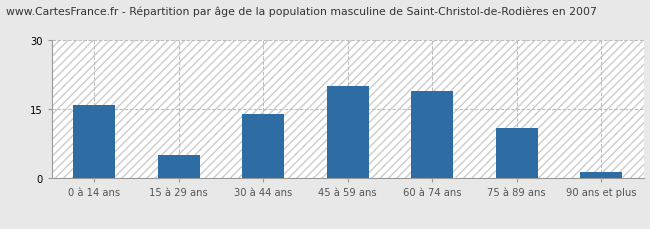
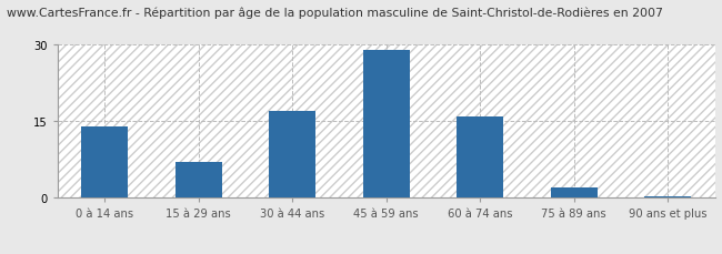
0 à 14 ans: 16.0 -> 14.0
15 à 29 ans: 5.0 -> 7.0
30 à 44 ans: 14.0 -> 17.0
45 à 59 ans: 20.0 -> 29.0
60 à 74 ans: 19.0 -> 16.0
75 à 89 ans: 11.0 -> 2.0
90 ans et plus: 1.5 -> 0.3
